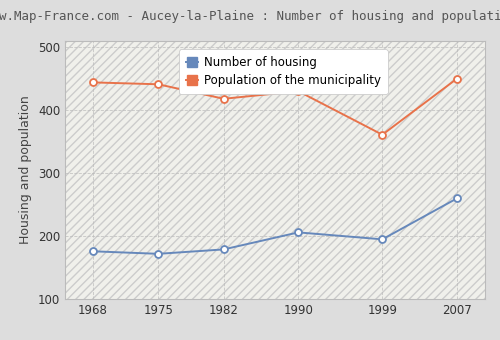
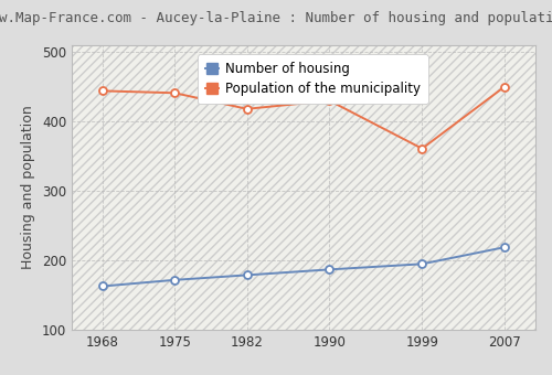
Number of housing/1968: 176 -> 163
Number of housing/1990: 206 -> 187
Number of housing/2007: 260 -> 219
